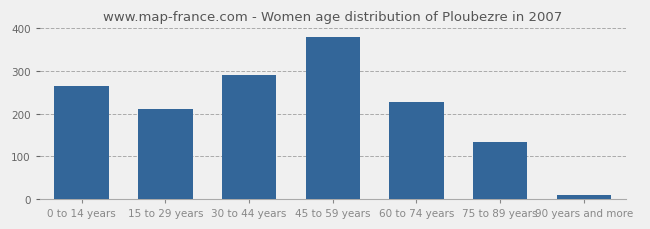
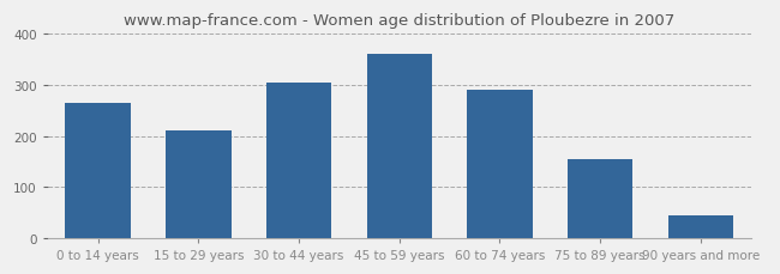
30 to 44 years: 290 -> 305
45 to 59 years: 380 -> 360
60 to 74 years: 228 -> 290
75 to 89 years: 134 -> 155
90 years and more: 10 -> 45
